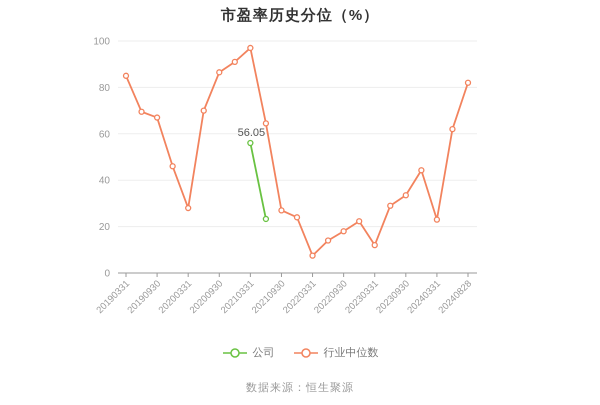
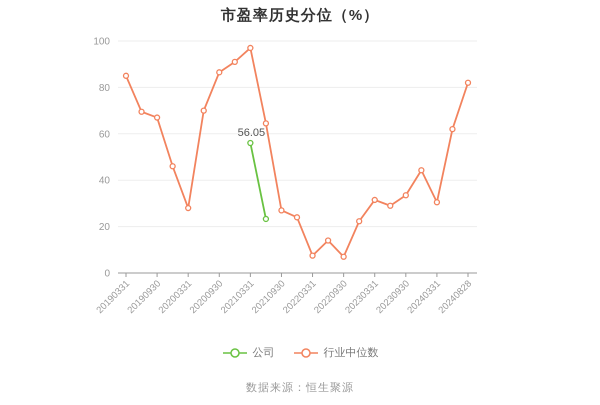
行业中位数/20220930: 18 -> 7
行业中位数/20230331: 12 -> 32
行业中位数/20240331: 23 -> 30
